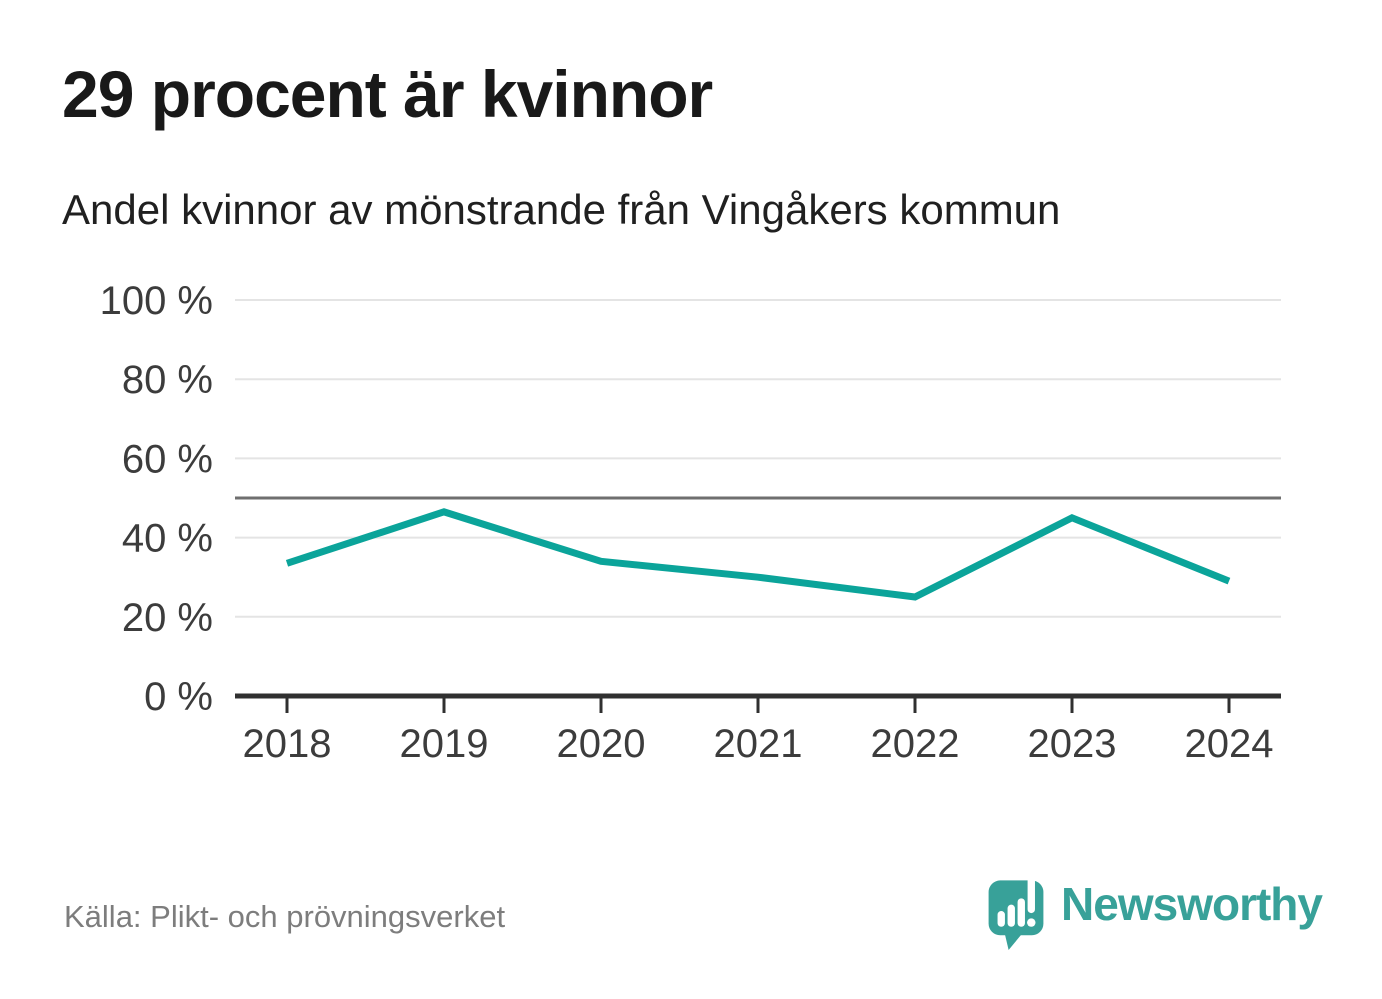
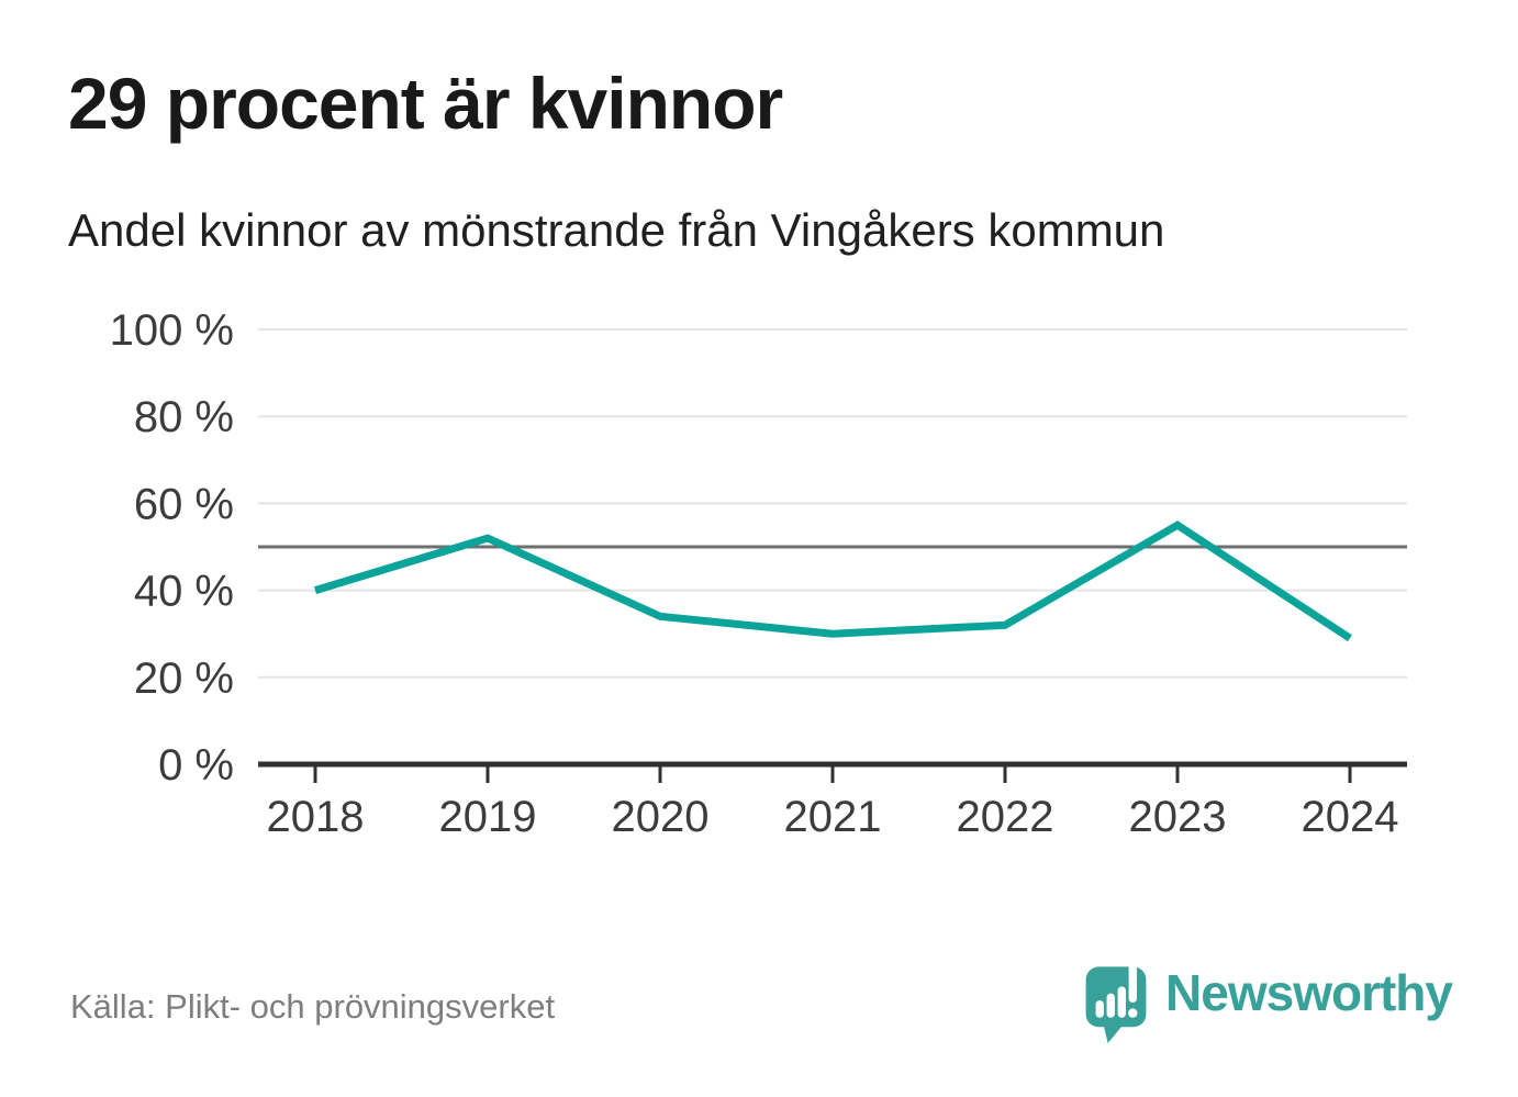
2018: 34% -> 40%
2019: 46% -> 52%
2022: 25% -> 32%
2023: 45% -> 55%
